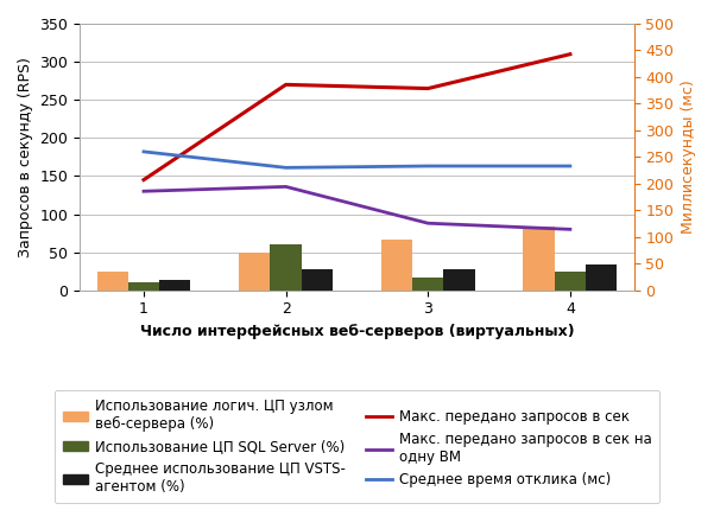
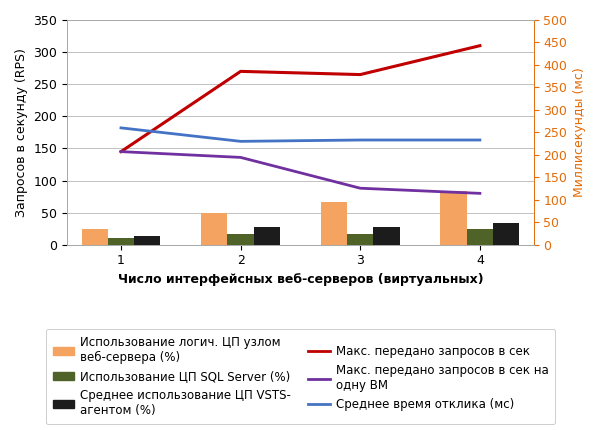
Макс. передано запросов в сек на одну ВМ/1: 130 -> 145
Использование ЦП SQL Server (%)/2: 60 -> 16
